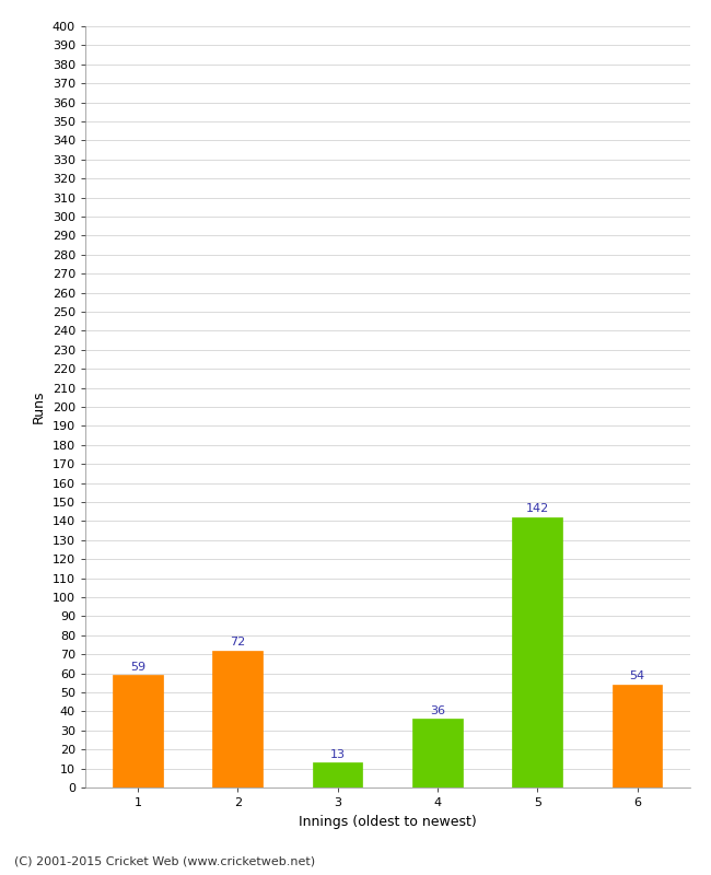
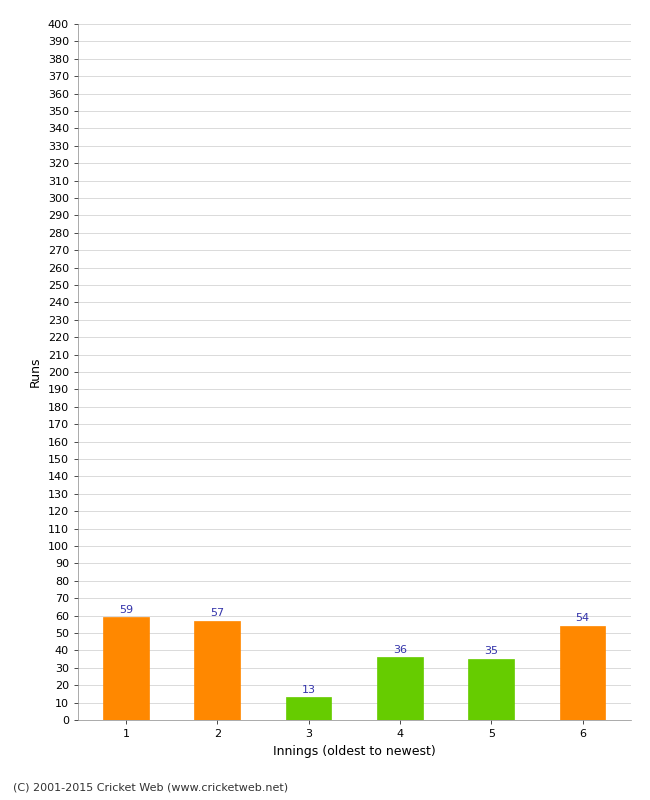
2: 72 -> 57
5: 142 -> 35
